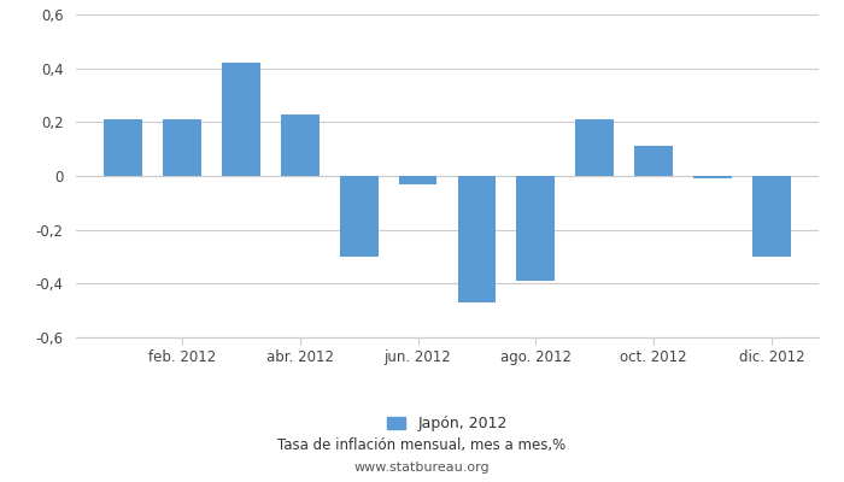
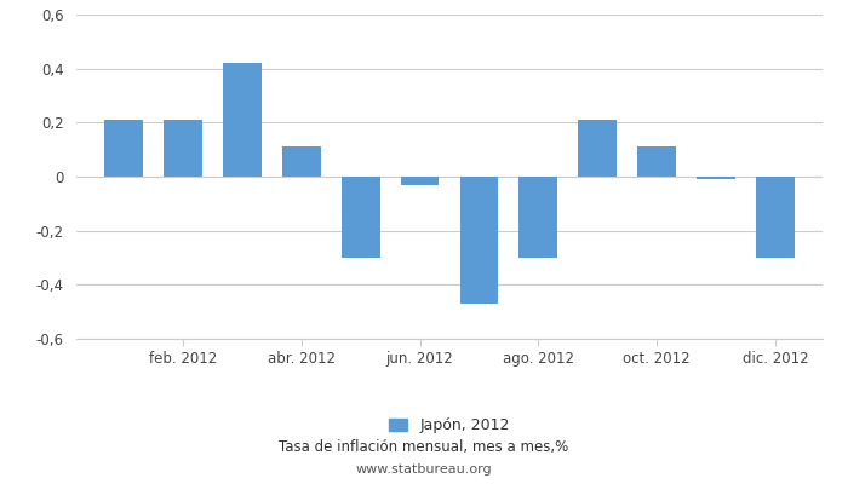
abr. 2012: 0,23 -> 0,11
ago. 2012: -0,39 -> -0,30
